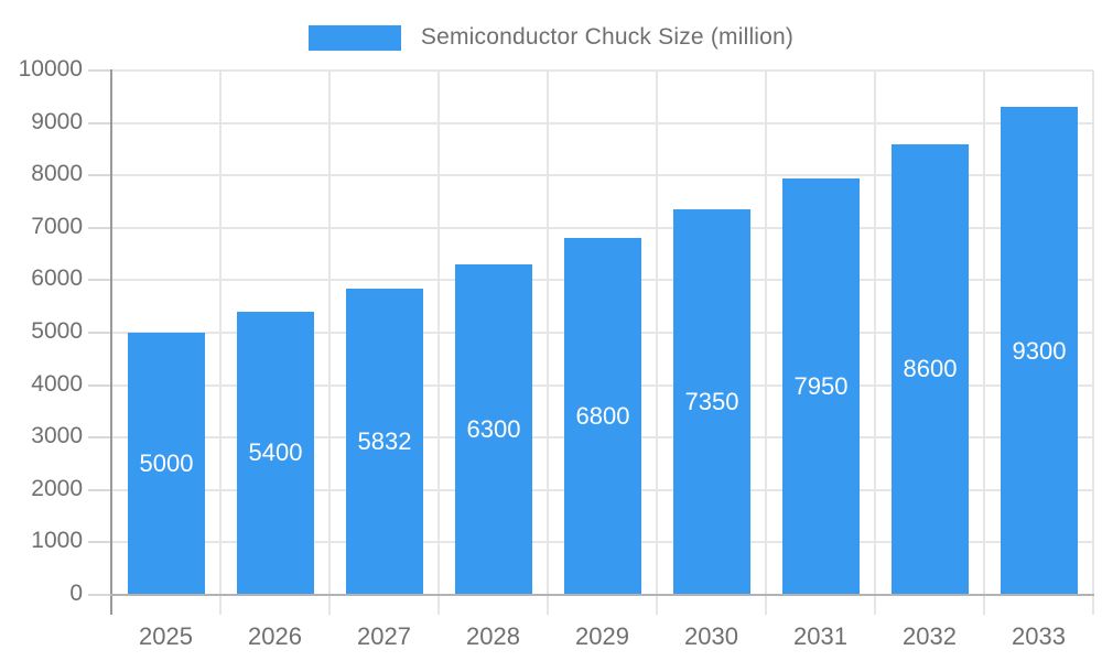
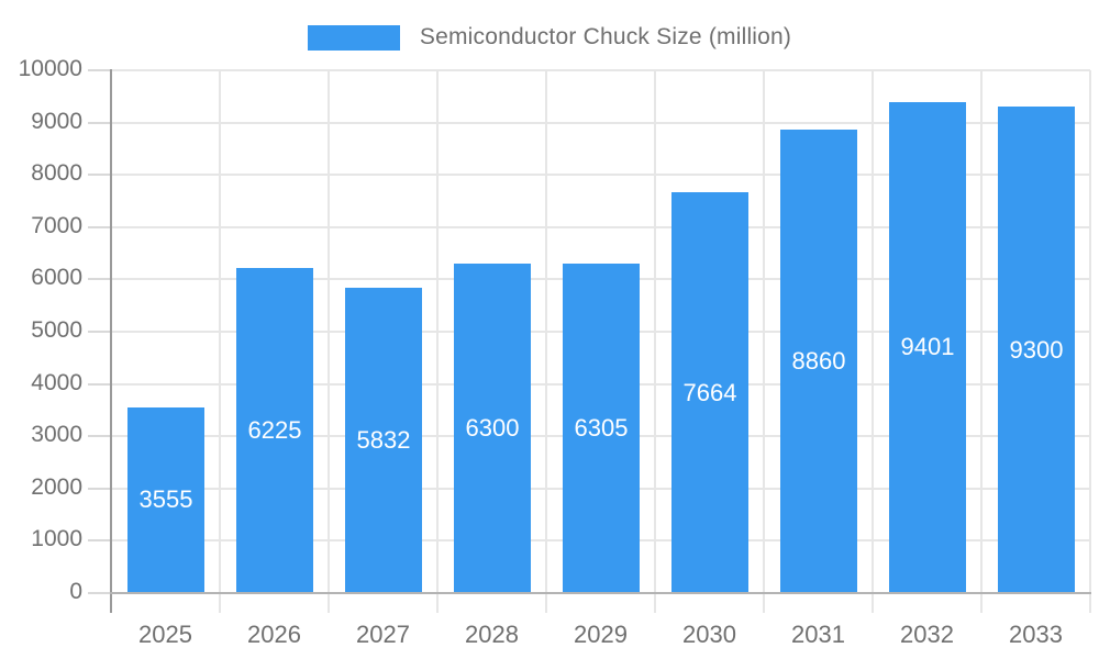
2025: 5000 -> 3555
2026: 5400 -> 6225
2029: 6800 -> 6305
2030: 7350 -> 7664
2031: 7950 -> 8860
2032: 8600 -> 9401
